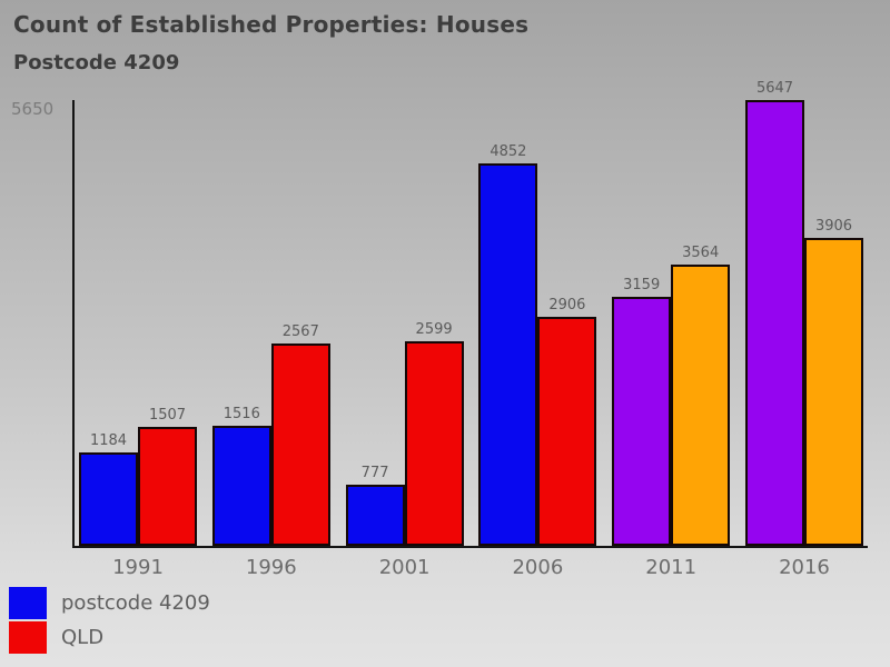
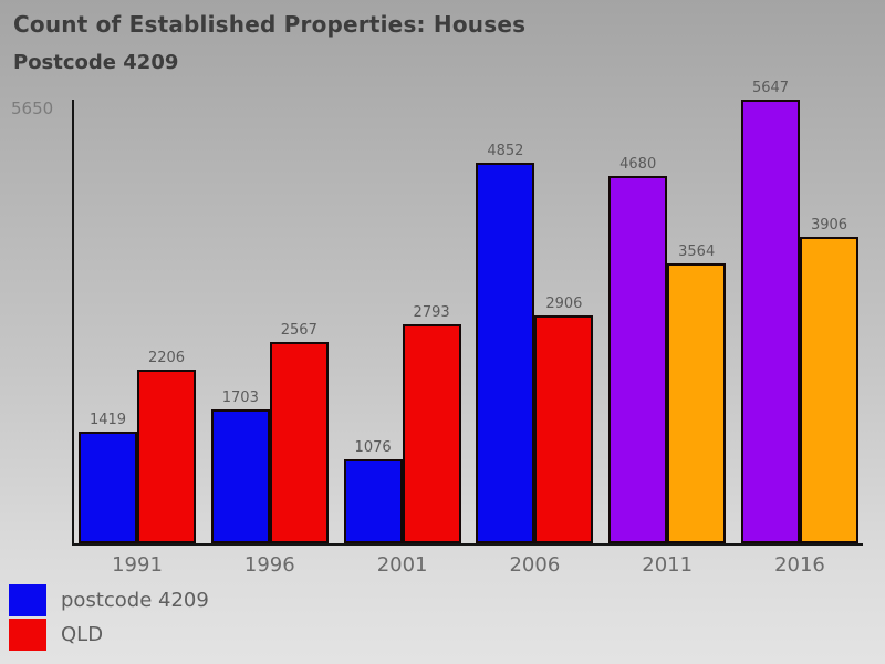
postcode 4209/1991: 1184 -> 1419
QLD/1991: 1507 -> 2206
postcode 4209/1996: 1516 -> 1703
postcode 4209/2001: 777 -> 1076
QLD/2001: 2599 -> 2793
postcode 4209/2011: 3159 -> 4680
